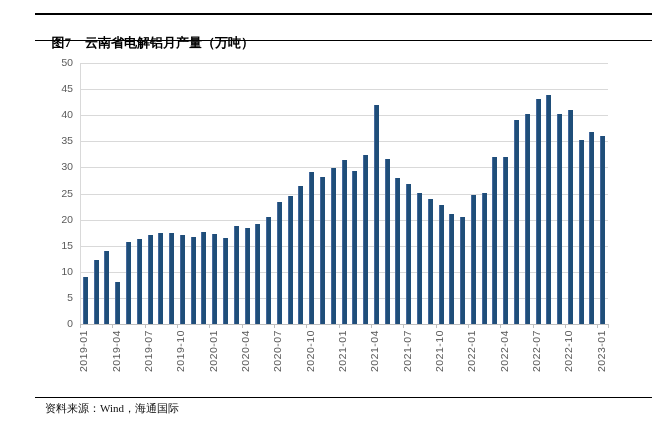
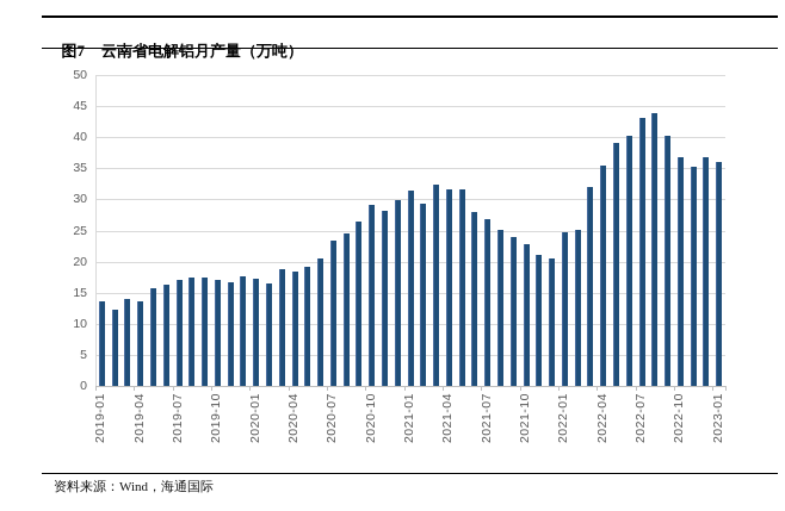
2019-01: 9 -> 14
2019-04: 8 -> 14
2021-04: 42 -> 32
2022-04: 32 -> 36
2022-10: 41 -> 37
